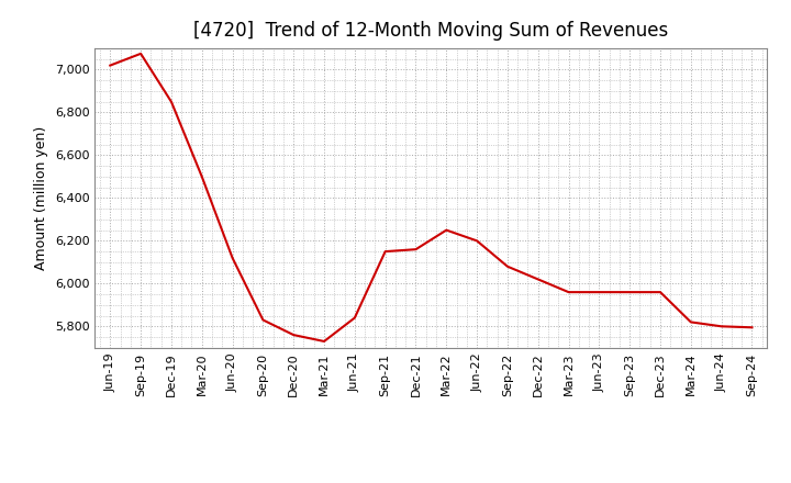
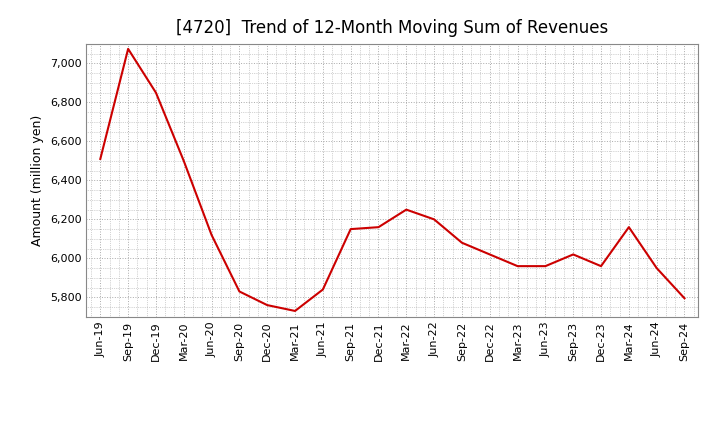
Jun-19: 7,020 -> 6,510
Sep-23: 5,960 -> 6,020
Mar-24: 5,820 -> 6,160
Jun-24: 5,800 -> 5,950
